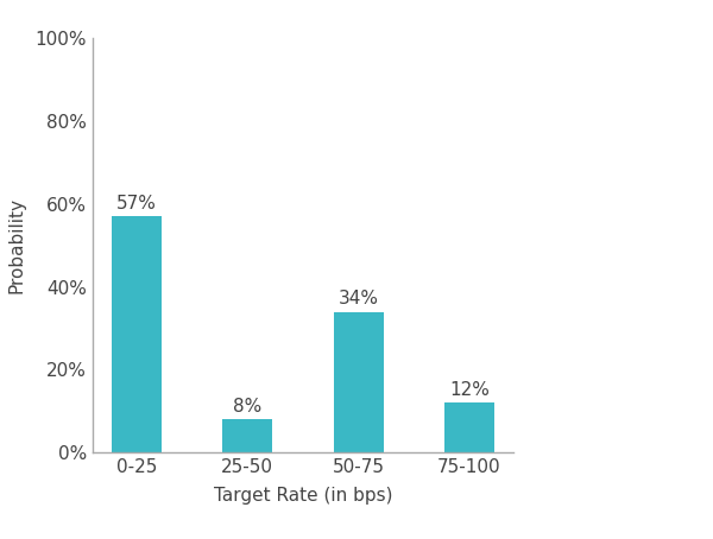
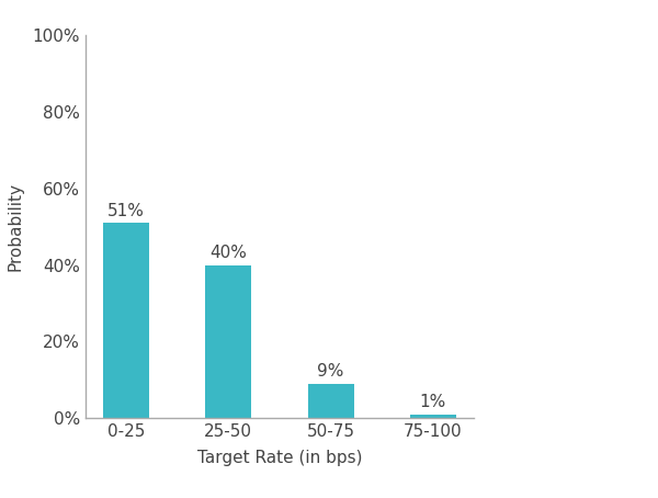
0-25: 57% -> 51%
25-50: 8% -> 40%
50-75: 34% -> 9%
75-100: 12% -> 1%
